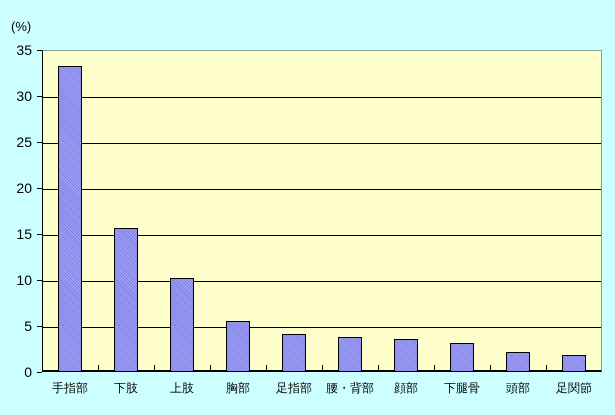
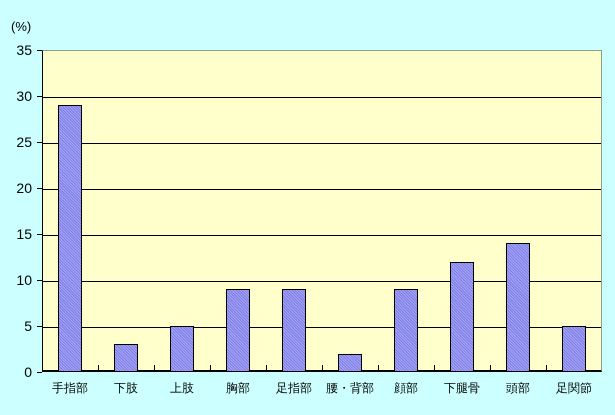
手指部: 33 -> 29
下肢: 16 -> 3
上肢: 10 -> 5
胸部: 6 -> 9
足指部: 4 -> 9
腰・背部: 4 -> 2
顔部: 4 -> 9
下腿骨: 3 -> 12
頭部: 2 -> 14
足関節: 2 -> 5
